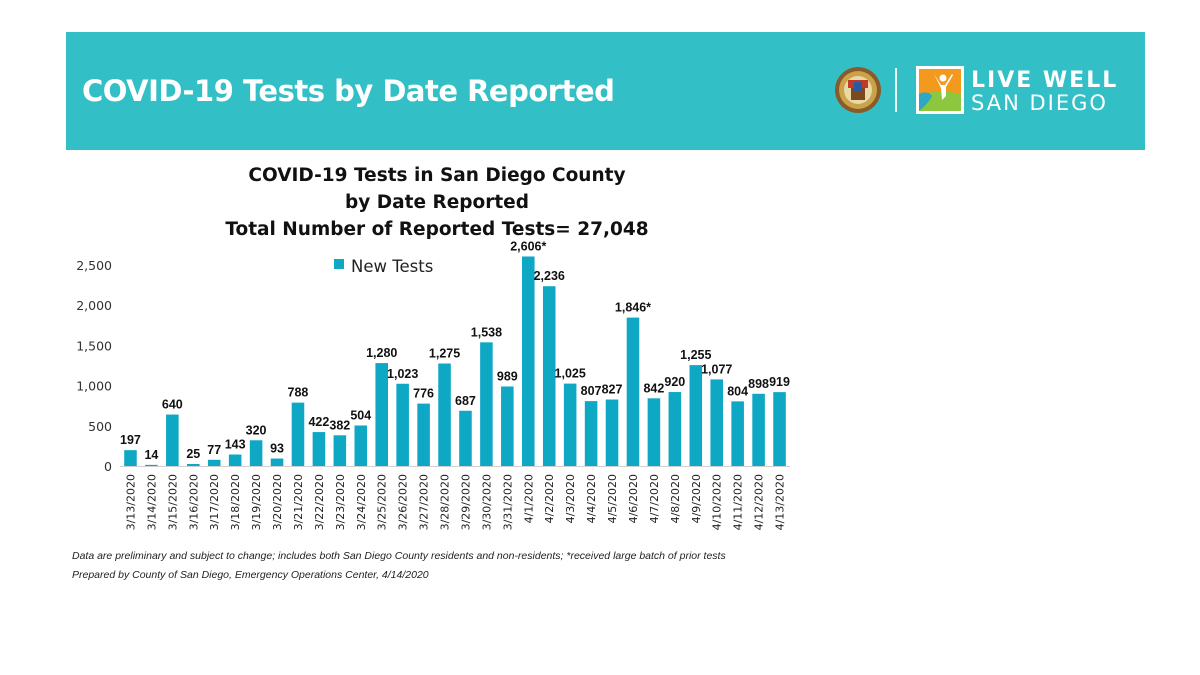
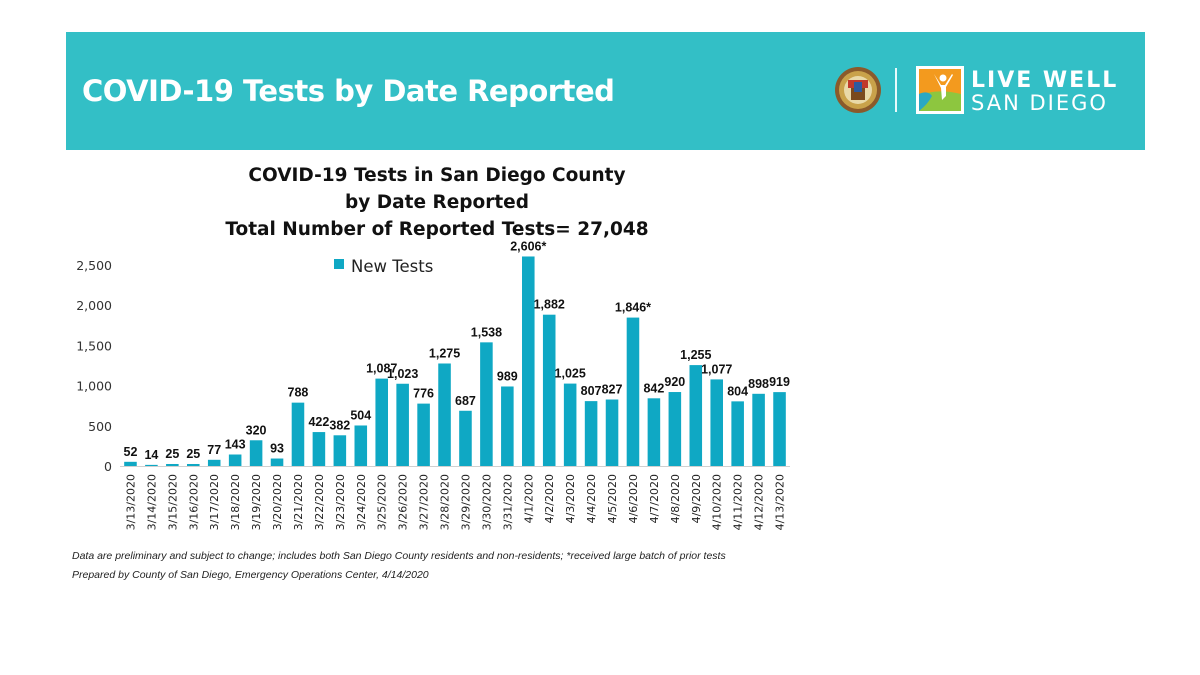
3/13/2020: 197 -> 52
3/15/2020: 640 -> 25
3/25/2020: 1,280 -> 1,087
4/2/2020: 2,236 -> 1,882
